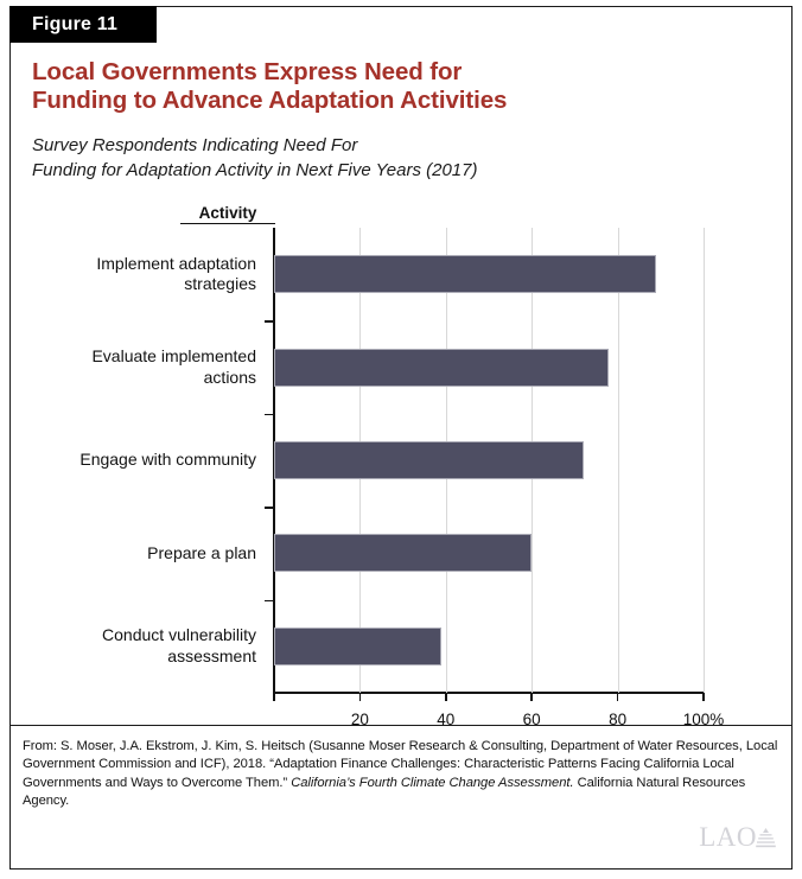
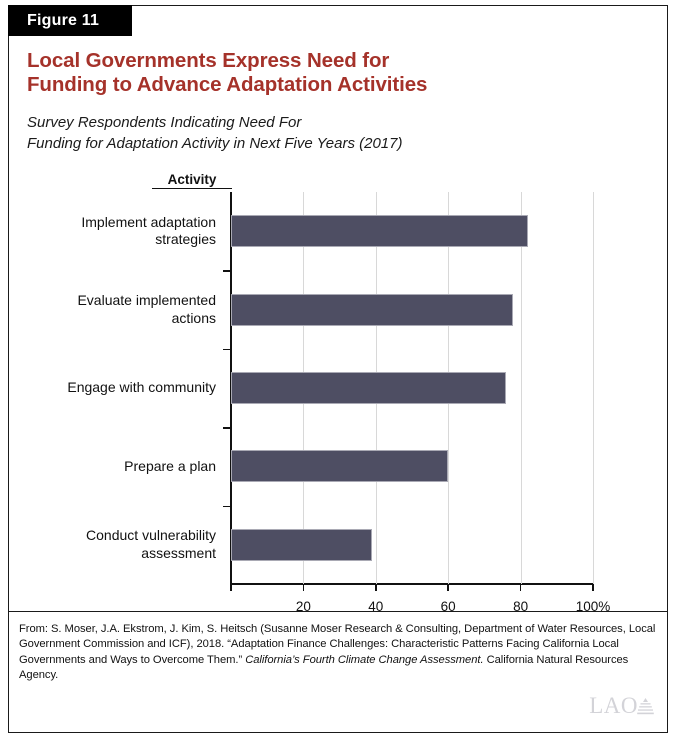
Implement adaptation strategies: 89% -> 82%
Engage with community: 72% -> 76%
